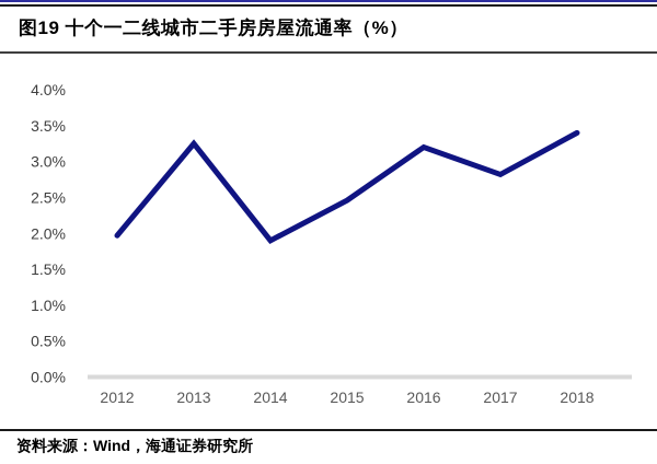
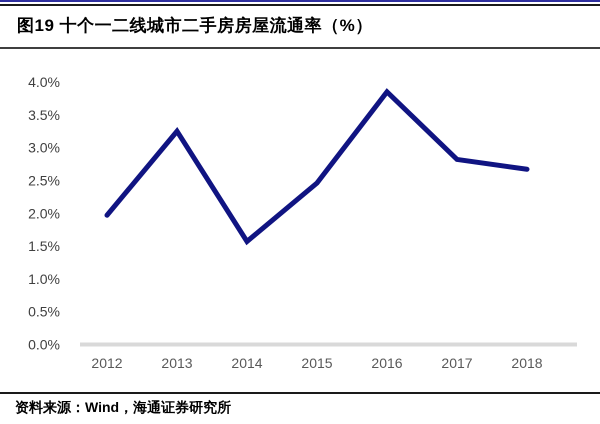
2014: 1.9% -> 1.6%
2016: 3.2% -> 3.9%
2018: 3.4% -> 2.7%
